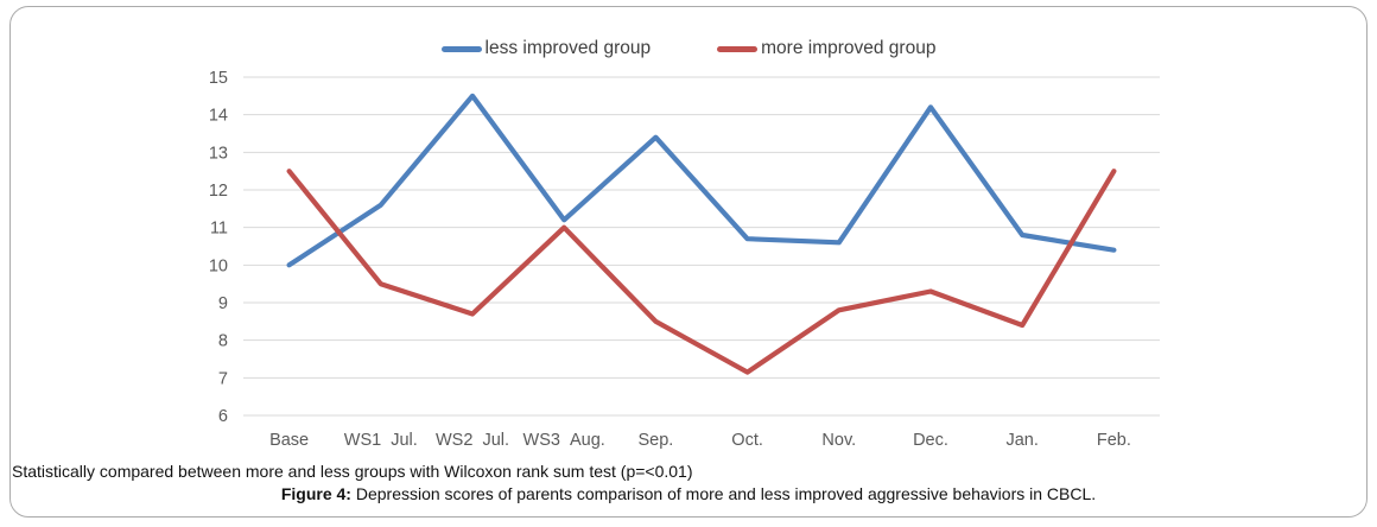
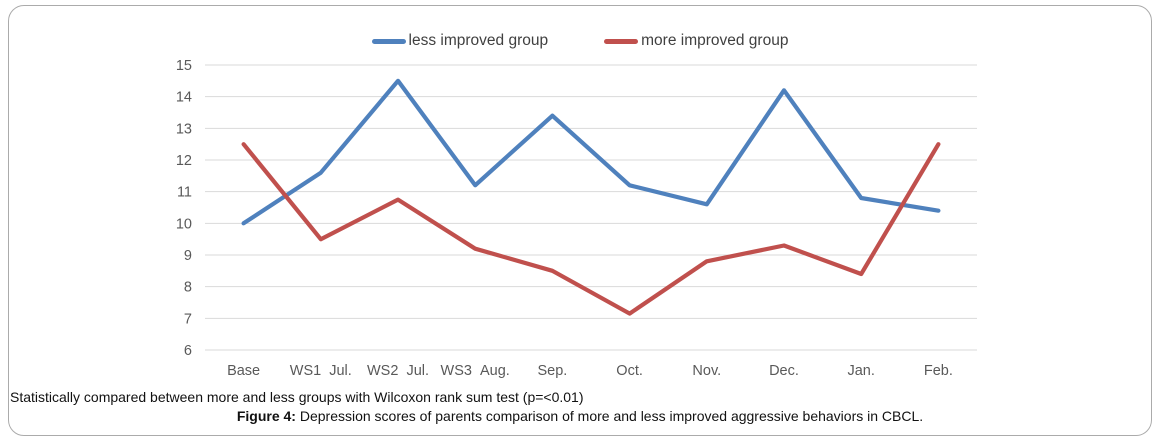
more improved group/WS2 Jul.: 8.7 -> 10.8
more improved group/WS3 Aug.: 11.0 -> 9.2
less improved group/Oct.: 10.7 -> 11.2
